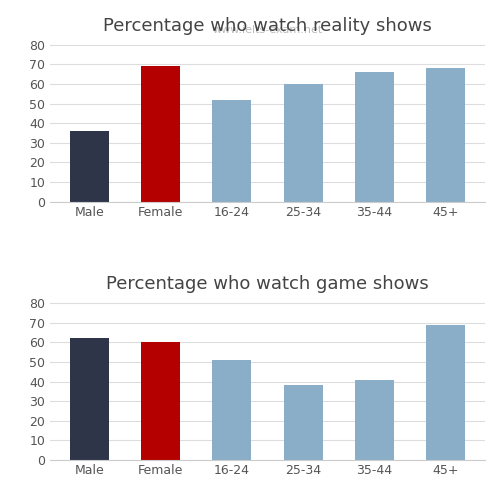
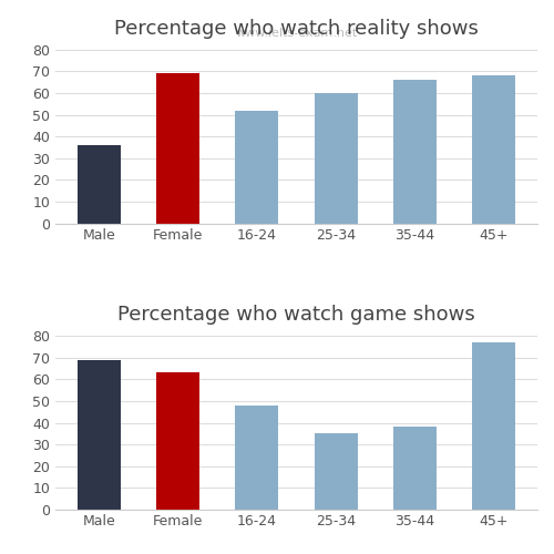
Percentage who watch game shows/Male: 62 -> 69
Percentage who watch game shows/Female: 60 -> 63
Percentage who watch game shows/16-24: 51 -> 48
Percentage who watch game shows/25-34: 38 -> 35
Percentage who watch game shows/35-44: 41 -> 38
Percentage who watch game shows/45+: 69 -> 77
